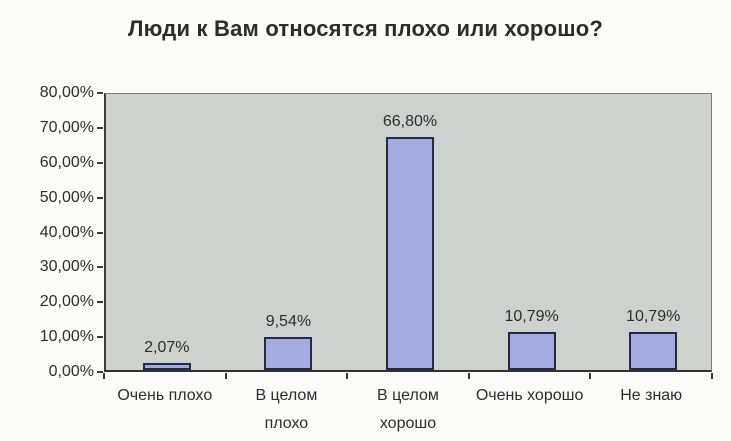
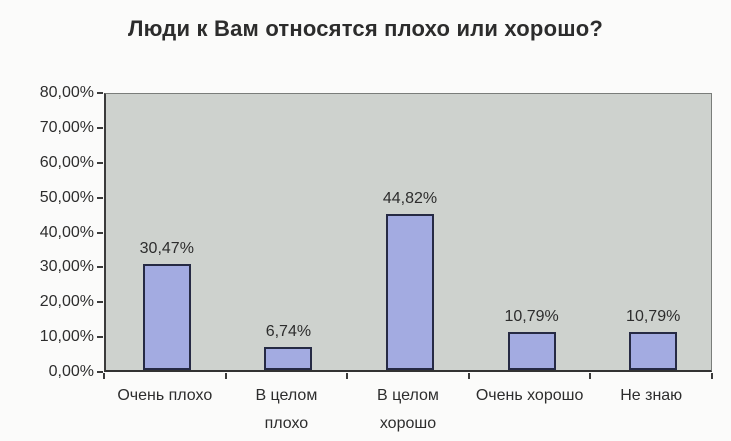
Очень плохо: 2,07% -> 30,47%
В целом плохо: 9,54% -> 6,74%
В целом хорошо: 66,80% -> 44,82%
